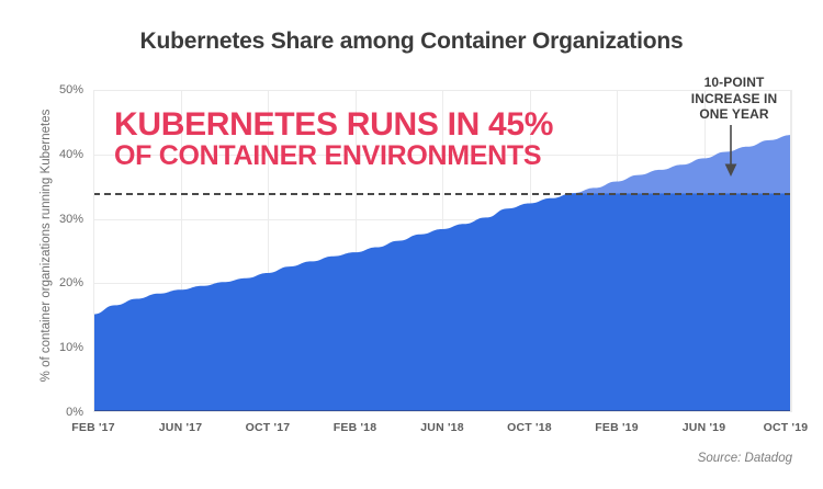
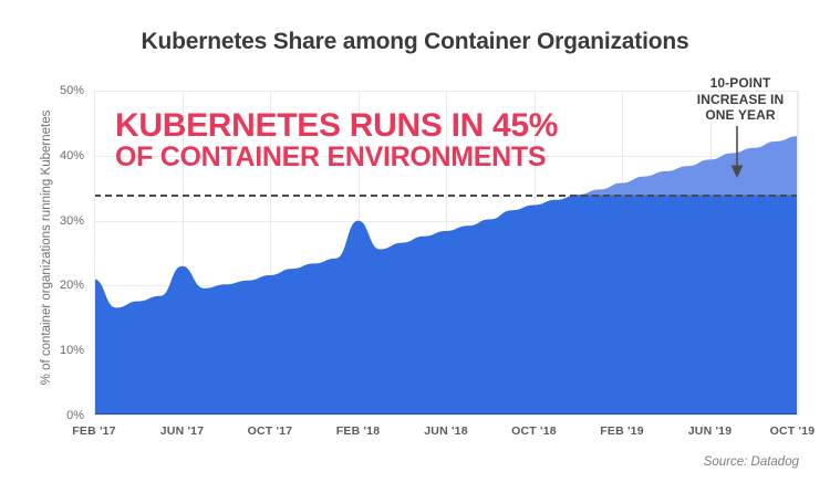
FEB '17: 15% -> 21%
JUN '17: 19% -> 23%
FEB '18: 25% -> 30%
